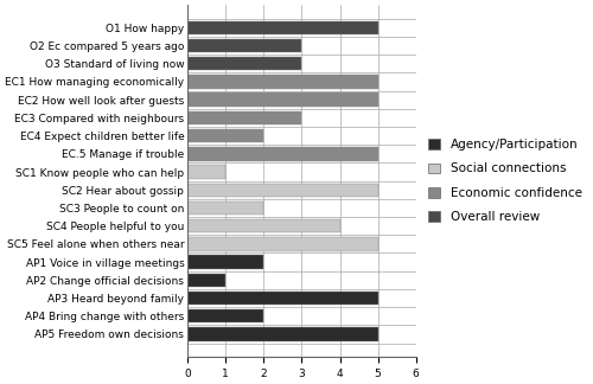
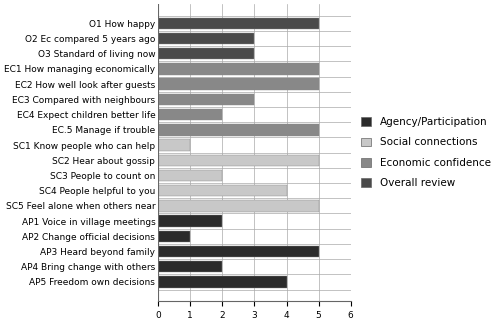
AP5 Freedom own decisions: 5 -> 4
